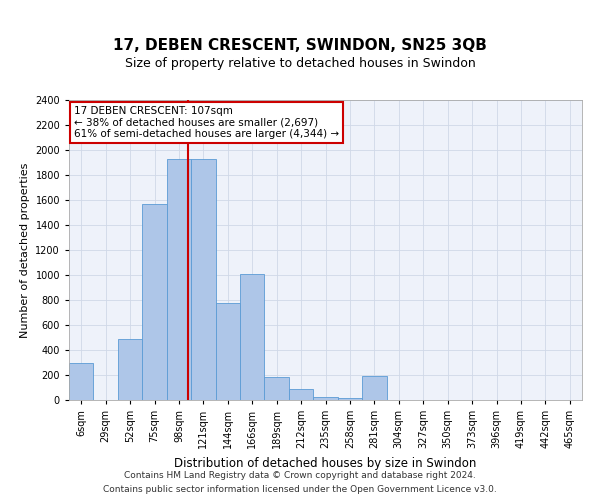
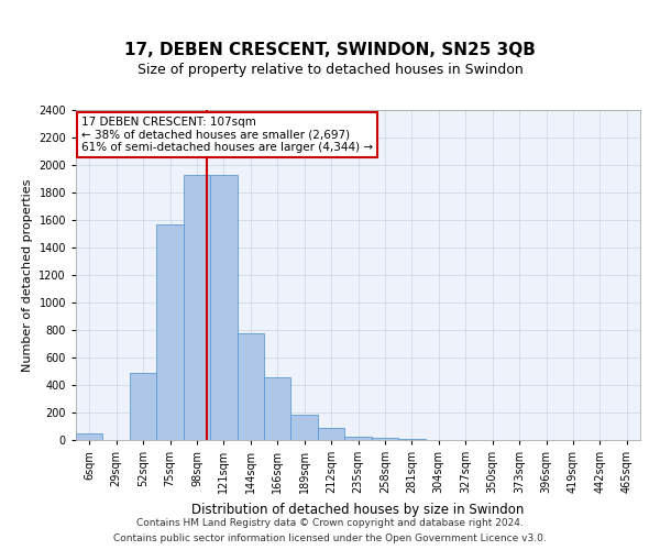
6sqm: 300 -> 50
166sqm: 1010 -> 460
281sqm: 190 -> 10
